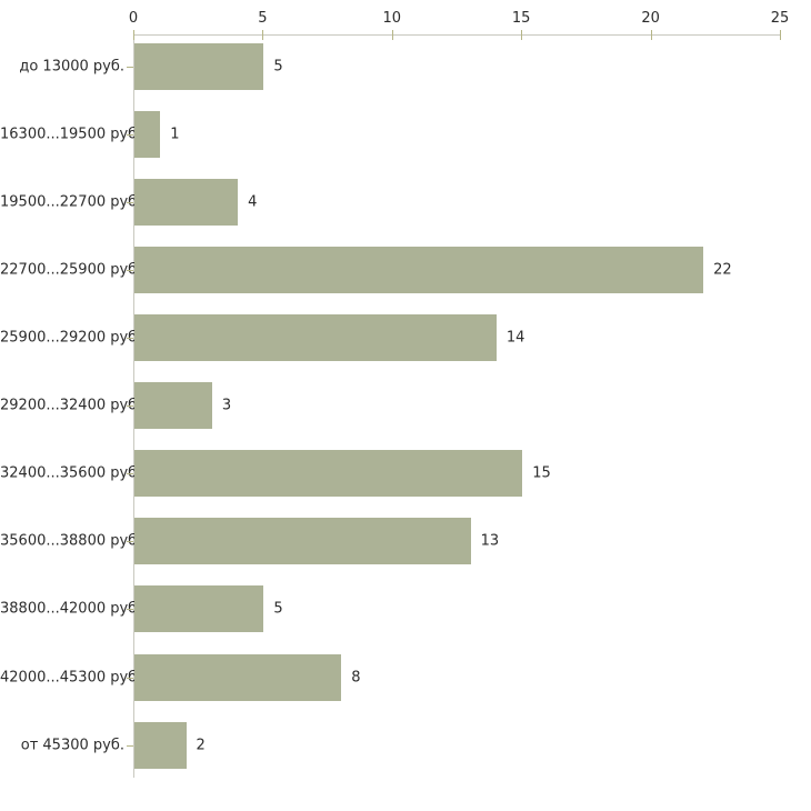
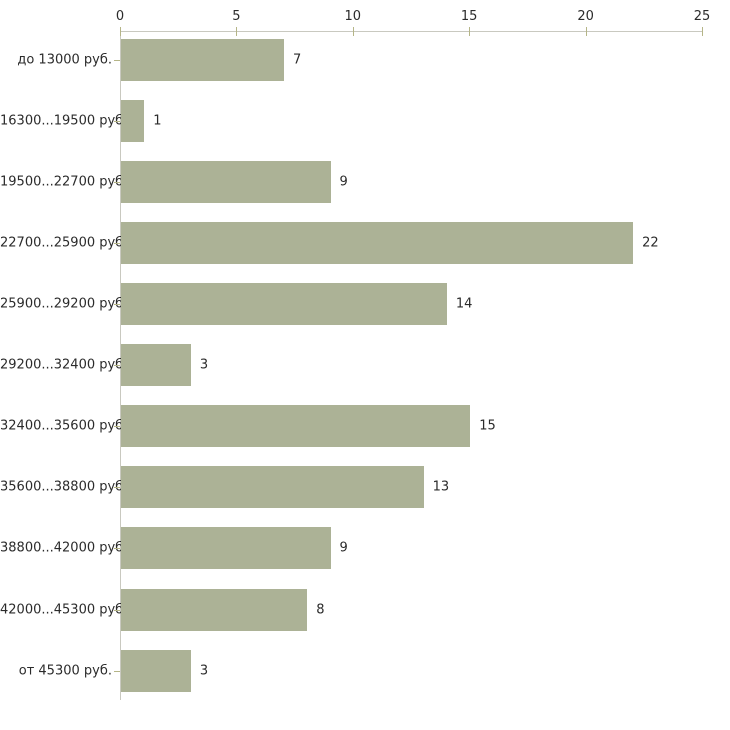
до 13000 руб.: 5 -> 7
19500...22700 руб.: 4 -> 9
38800...42000 руб.: 5 -> 9
от 45300 руб.: 2 -> 3
